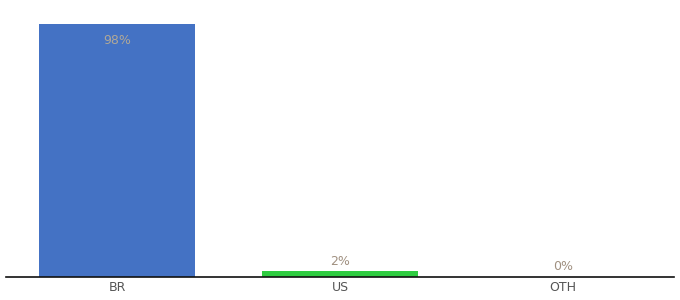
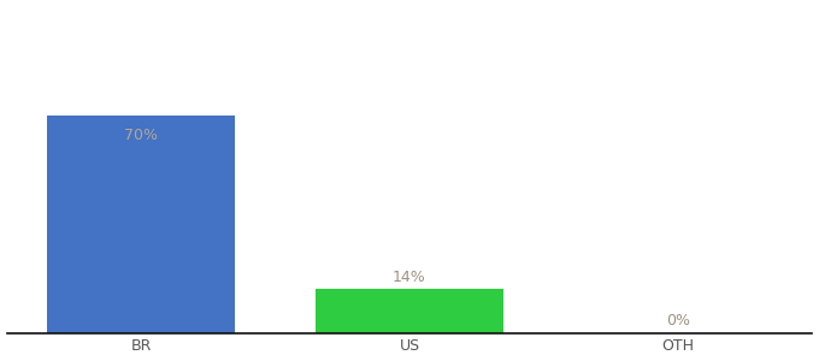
BR: 98% -> 70%
US: 2% -> 14%
